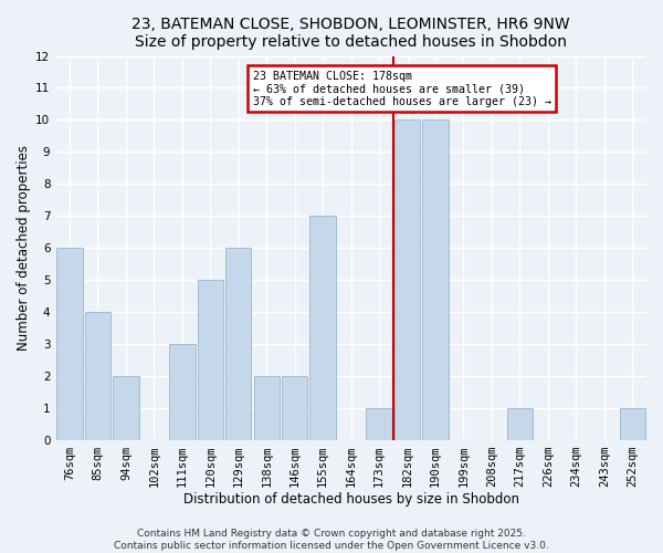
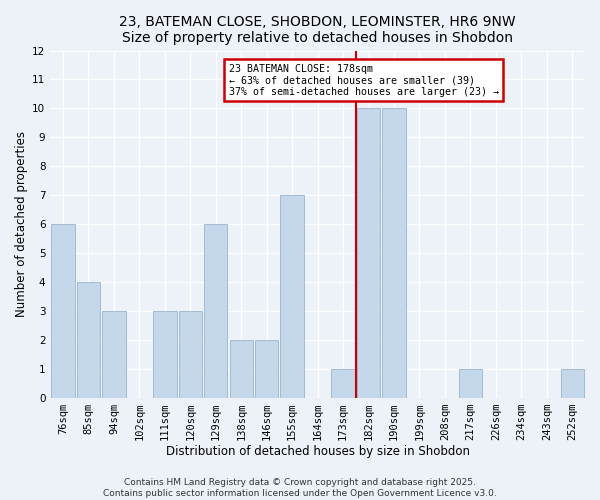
94sqm: 2 -> 3
120sqm: 5 -> 3
